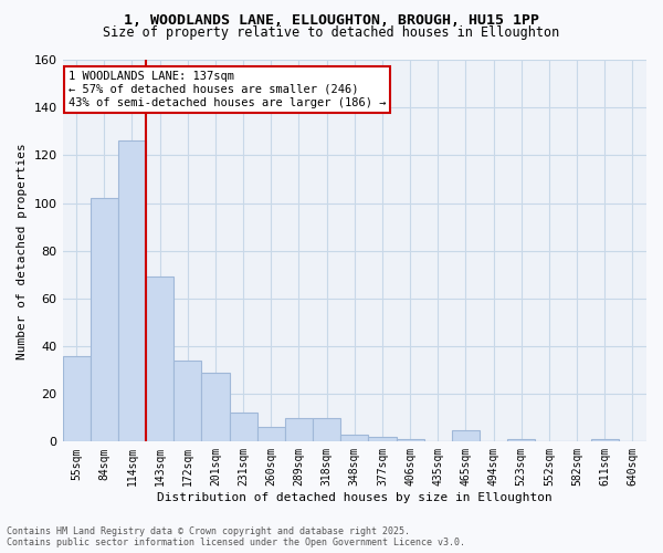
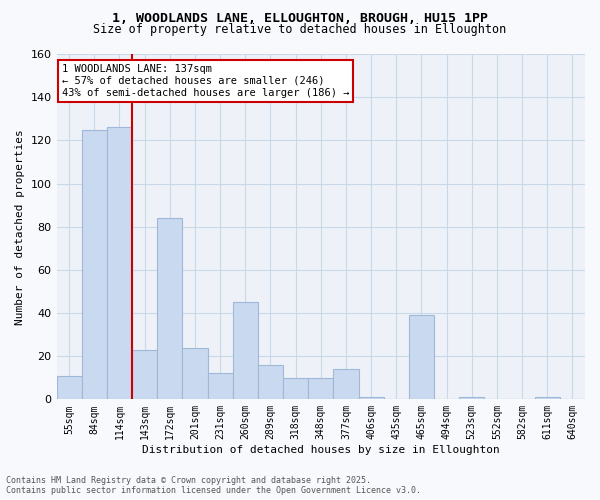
55sqm: 36 -> 11
84sqm: 102 -> 125
143sqm: 69 -> 23
172sqm: 34 -> 84
201sqm: 29 -> 24
260sqm: 6 -> 45
289sqm: 10 -> 16
348sqm: 3 -> 10
377sqm: 2 -> 14
465sqm: 5 -> 39
